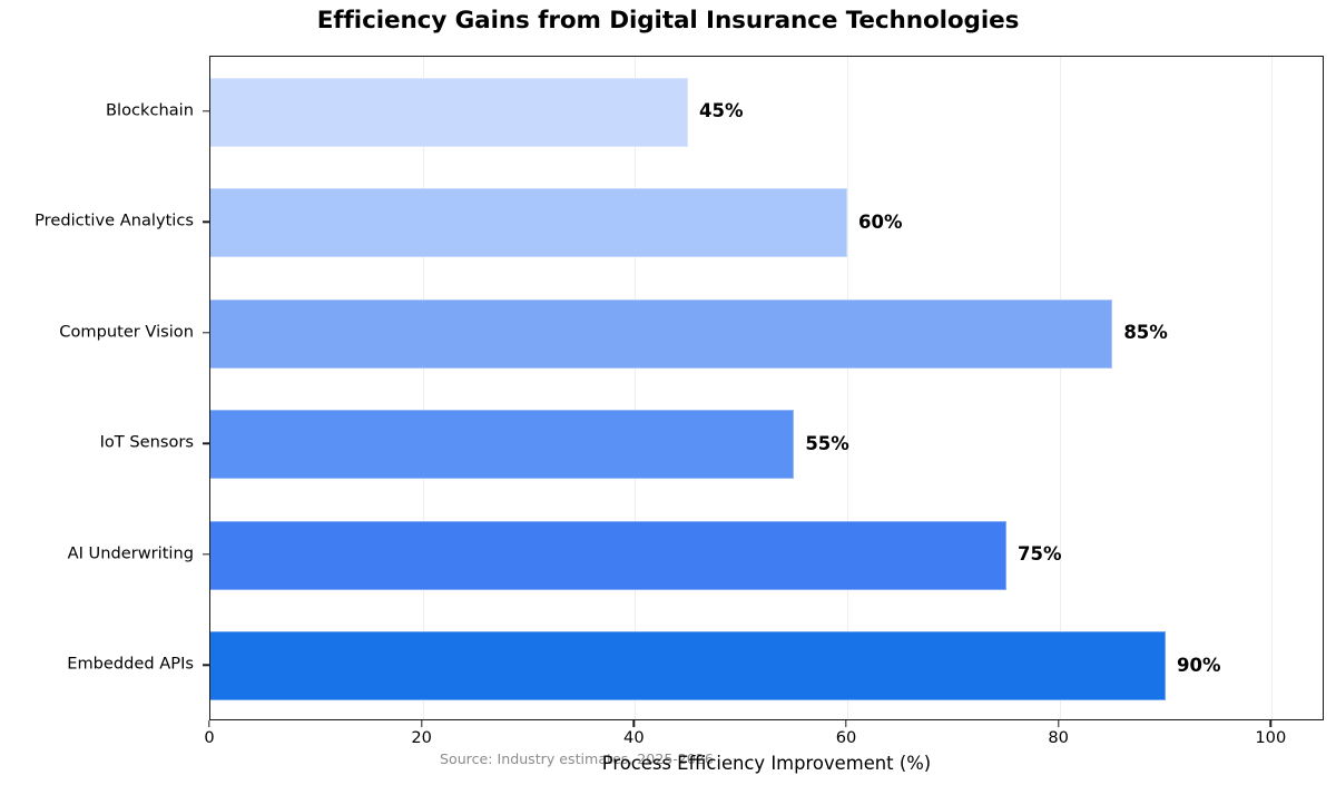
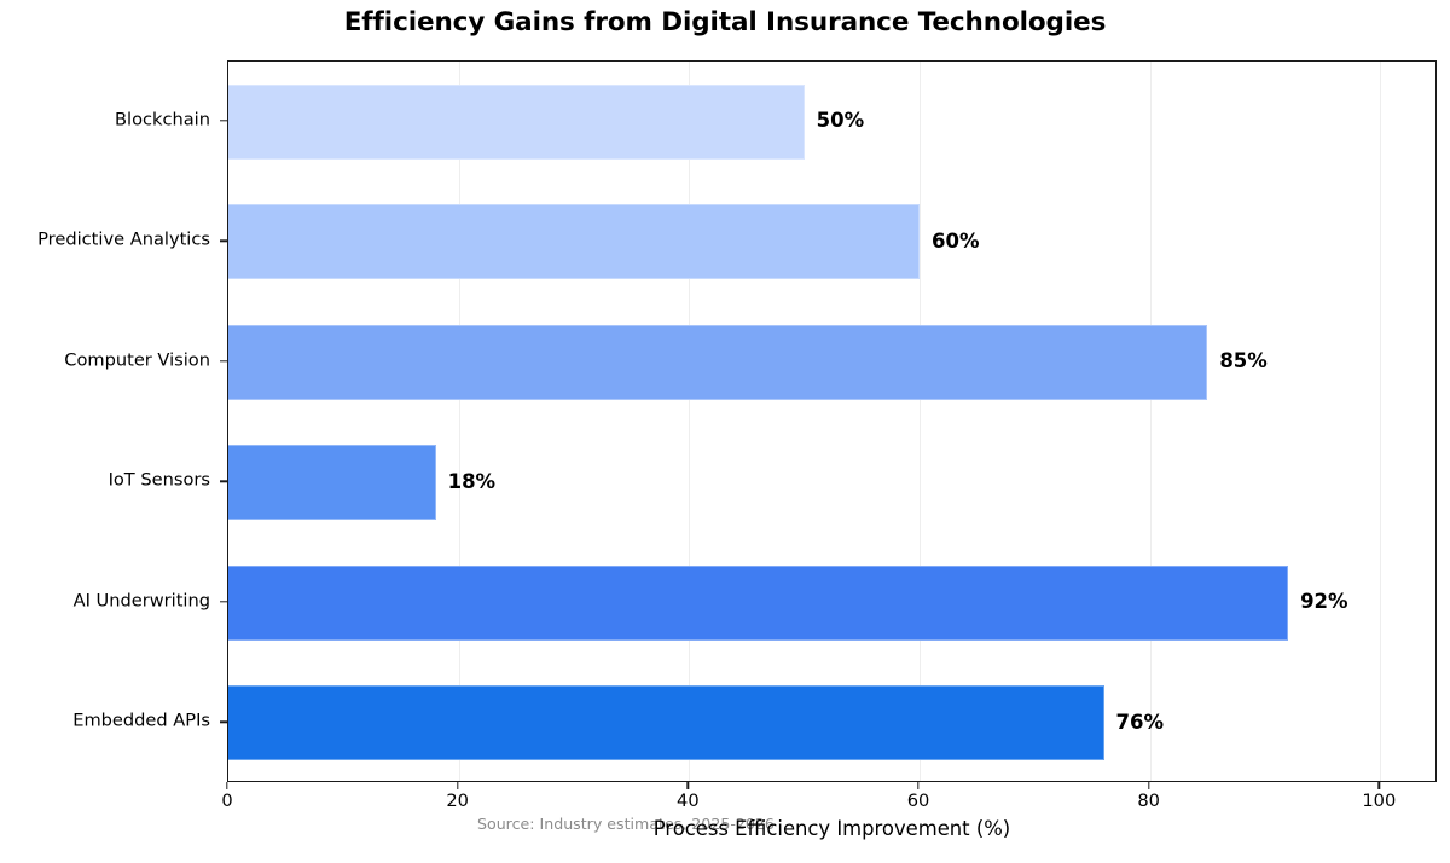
Blockchain: 45% -> 50%
IoT Sensors: 55% -> 18%
AI Underwriting: 75% -> 92%
Embedded APIs: 90% -> 76%
